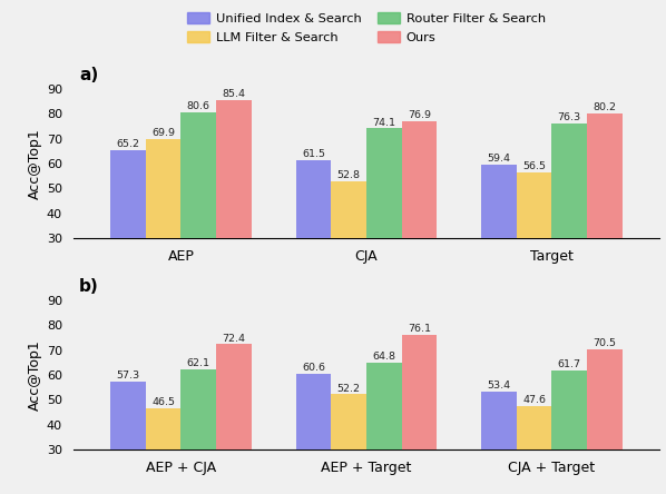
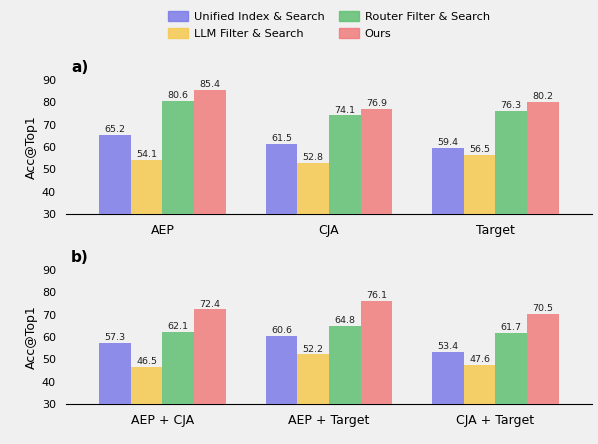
LLM Filter & Search/AEP: 69.9 -> 54.1
